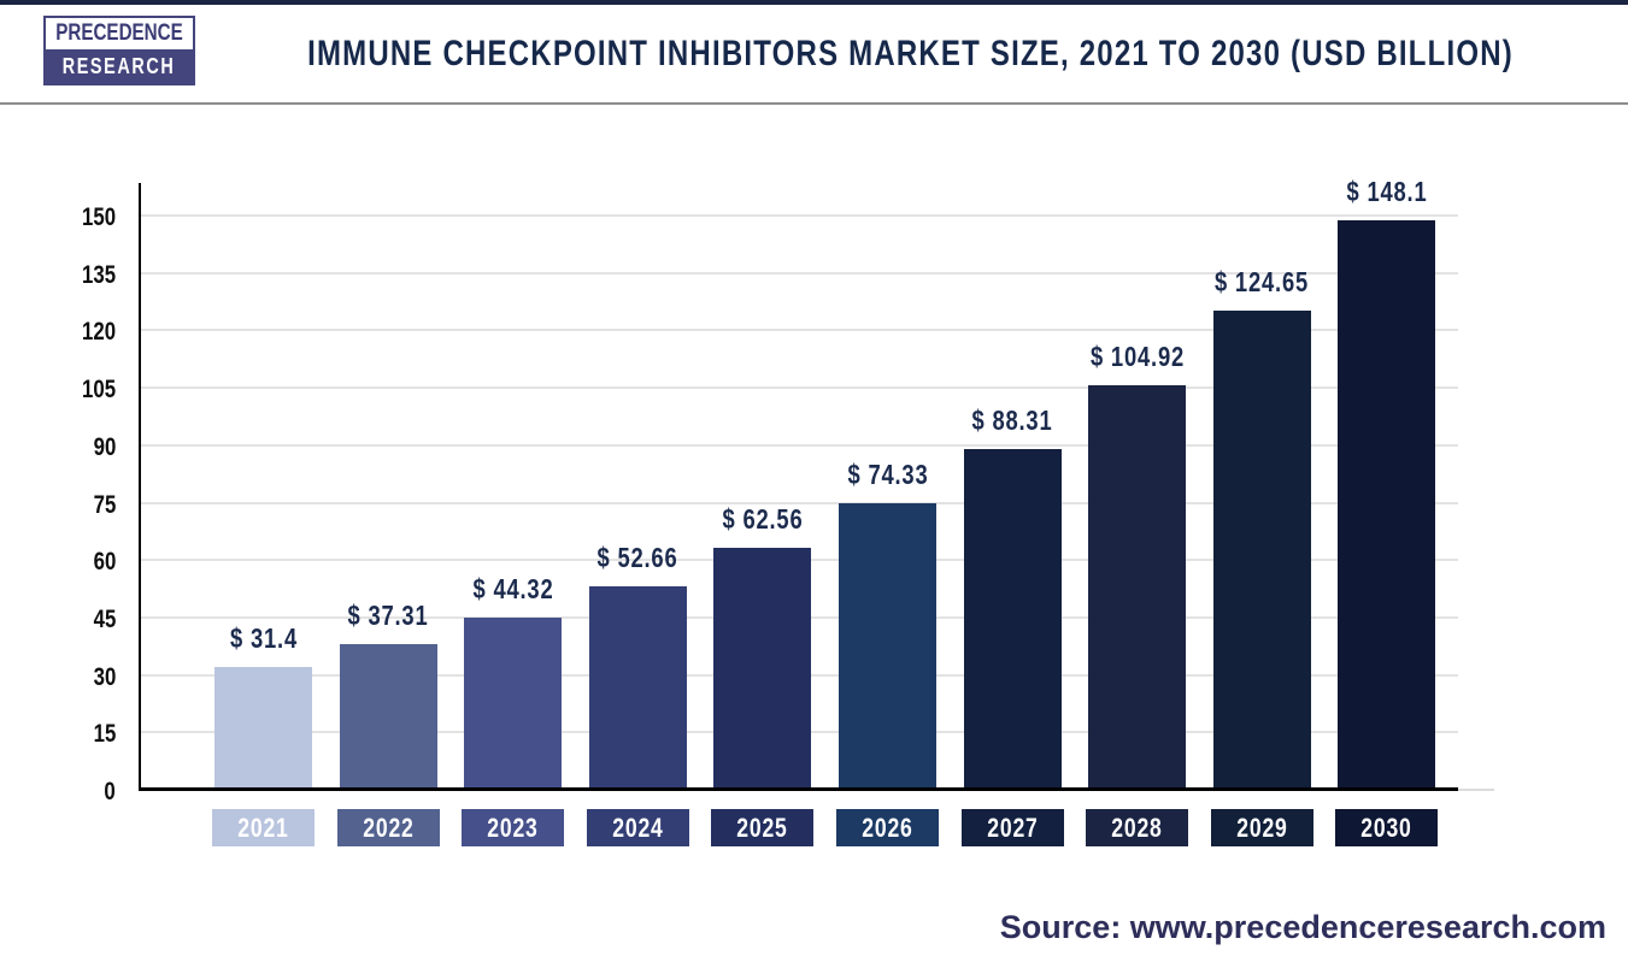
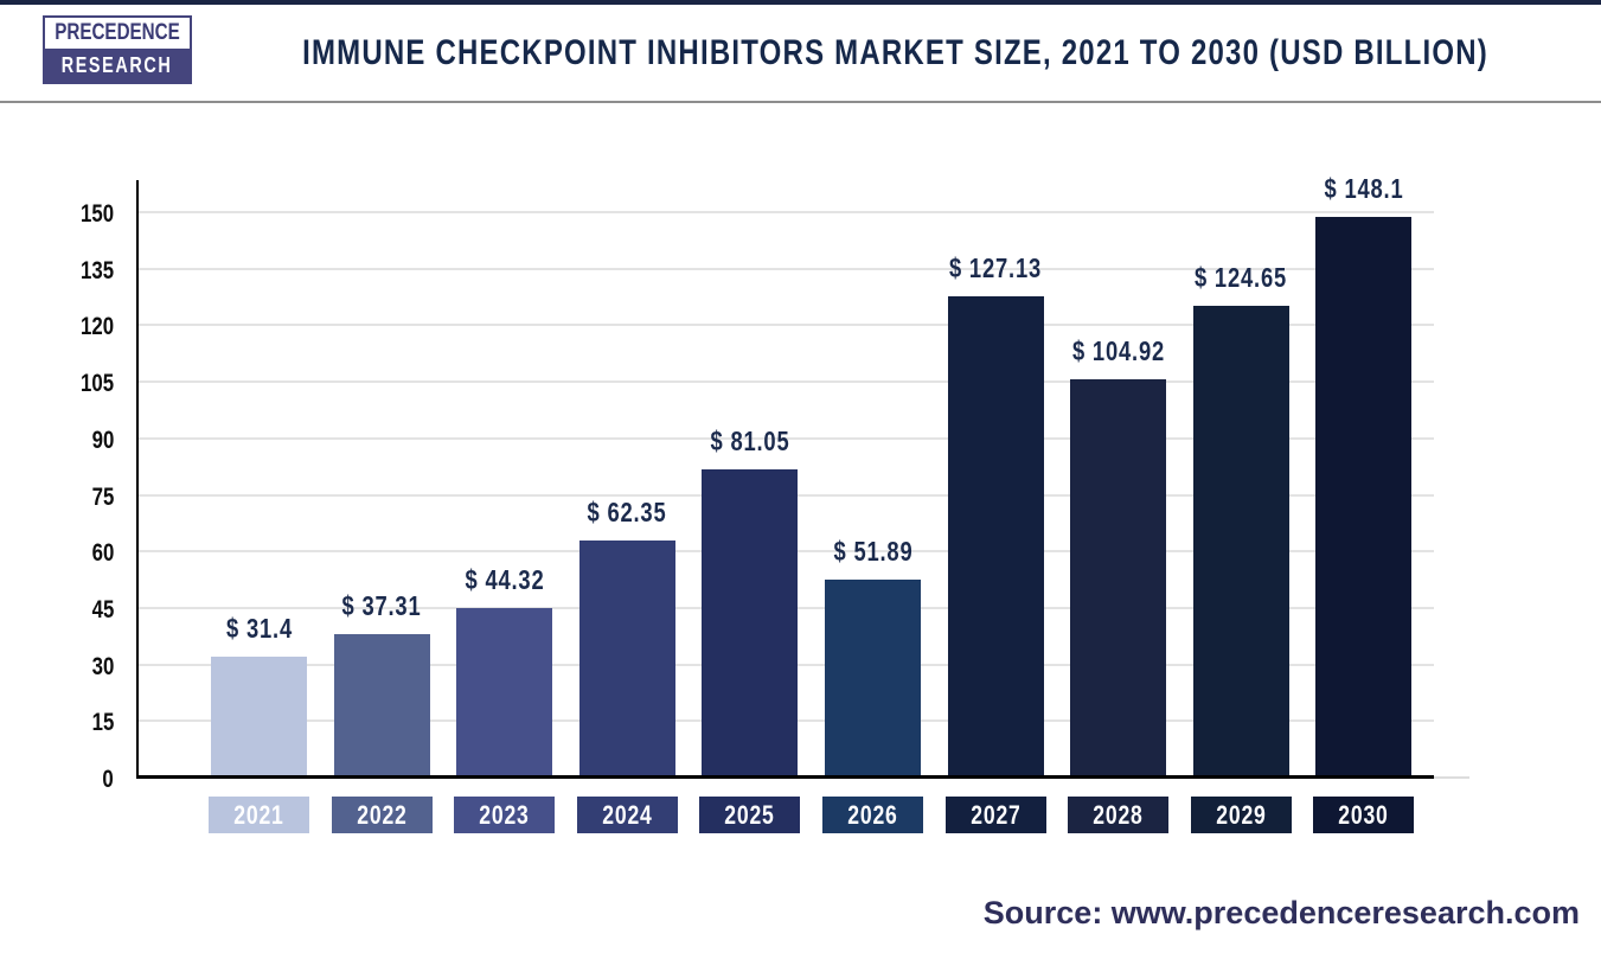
2024: 52.66 -> 62.35
2025: 62.56 -> 81.05
2026: 74.33 -> 51.89
2027: 88.31 -> 127.13
